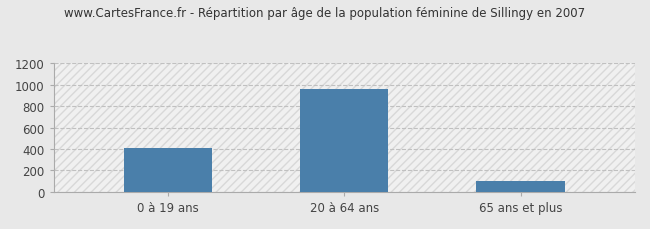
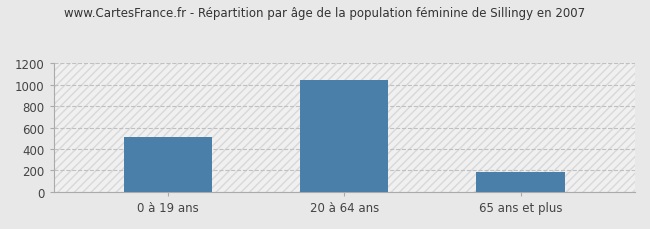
0 à 19 ans: 410 -> 510
20 à 64 ans: 960 -> 1040
65 ans et plus: 100 -> 180
